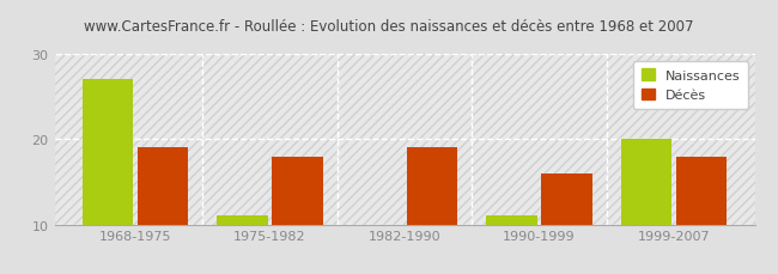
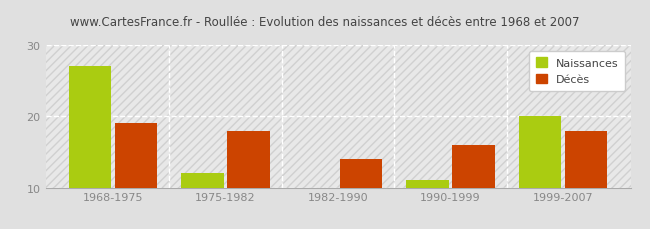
Naissances/1975-1982: 11 -> 12
Décès/1982-1990: 19 -> 14
